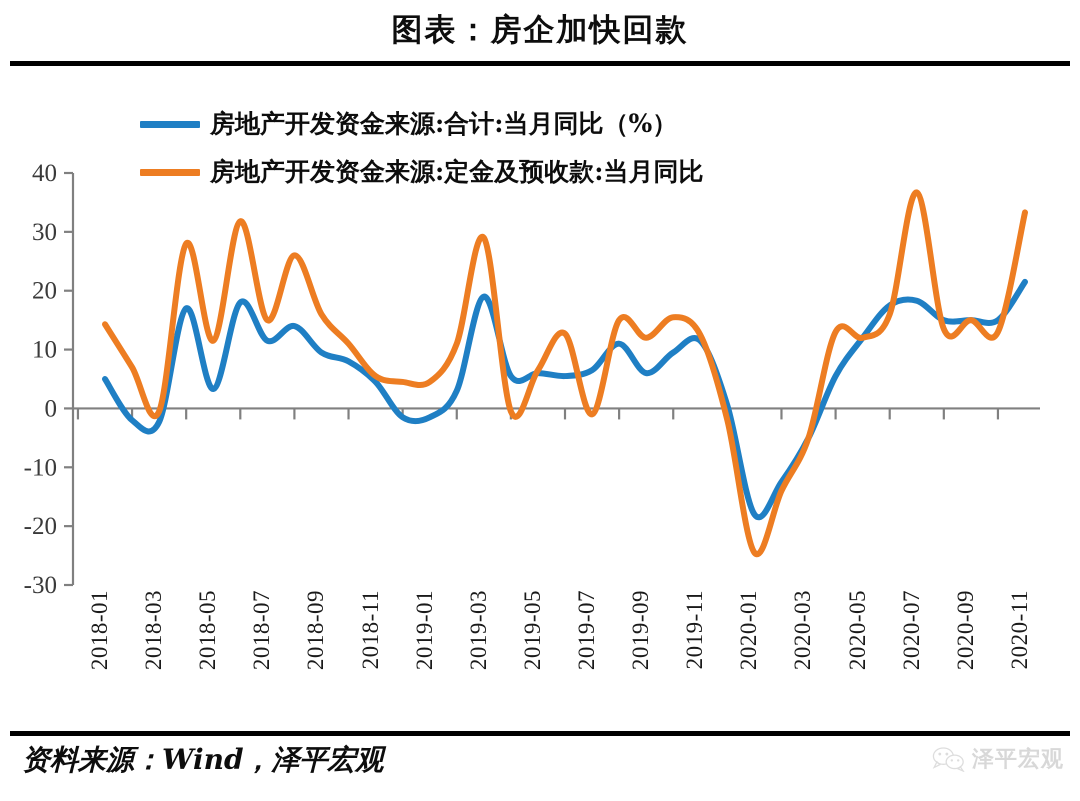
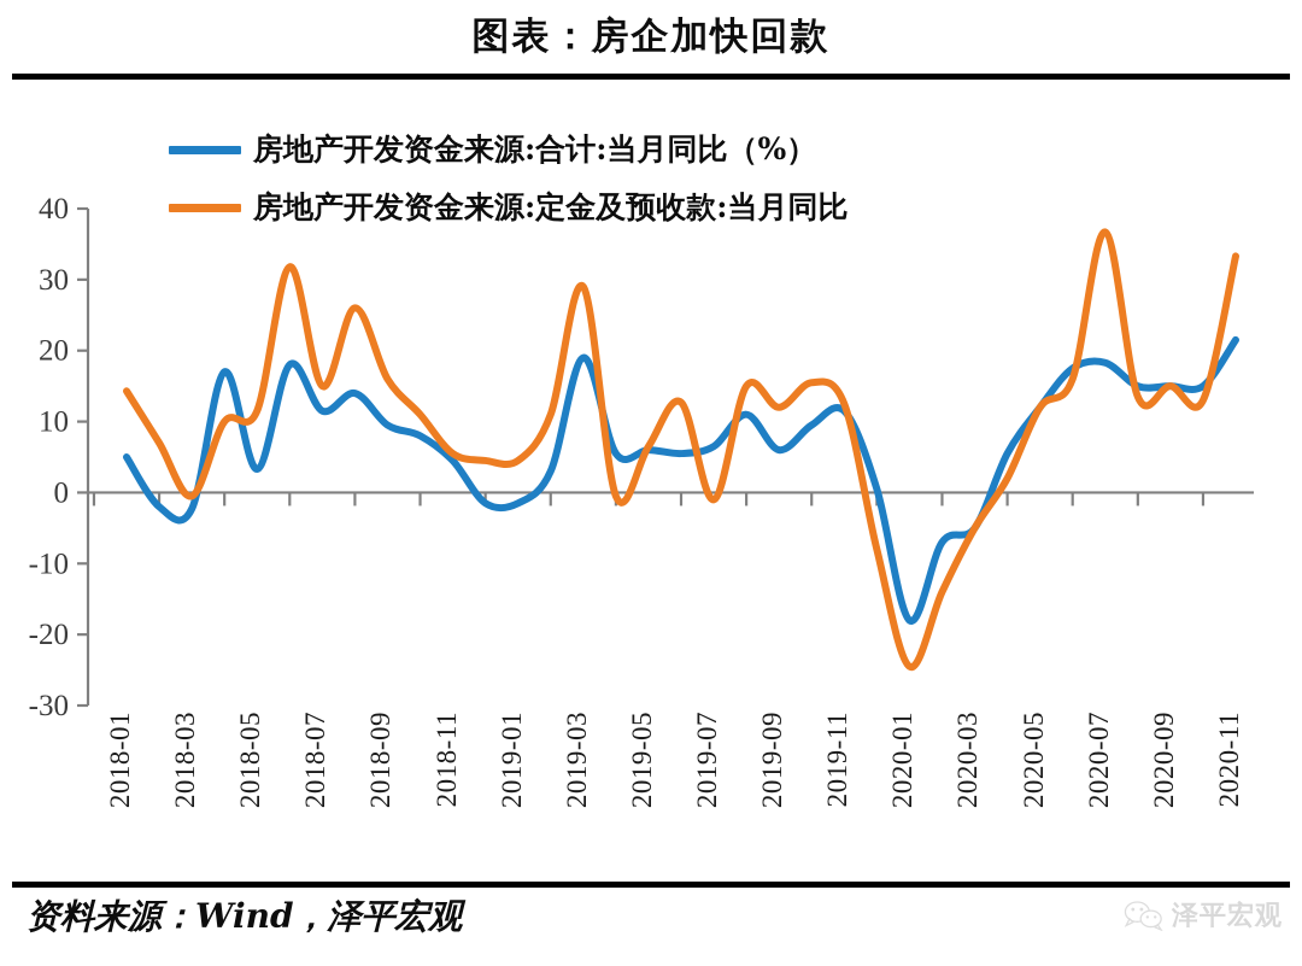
房地产开发资金来源:定金及预收款:当月同比/2018-05: 28 -> 10
房地产开发资金来源:定金及预收款:当月同比/2020-01: -2 -> -8
房地产开发资金来源:合计:当月同比（%）/2020-03: -12 -> -7
房地产开发资金来源:定金及预收款:当月同比/2020-05: 13 -> 2
